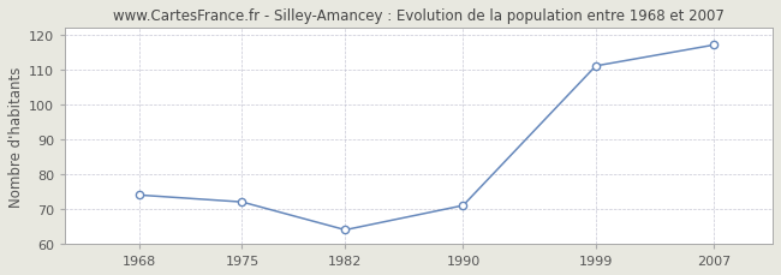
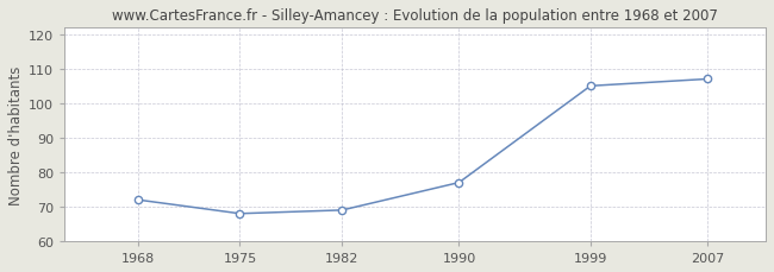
1968: 74 -> 72
1975: 72 -> 68
1982: 64 -> 69
1990: 71 -> 77
1999: 111 -> 105
2007: 117 -> 107
